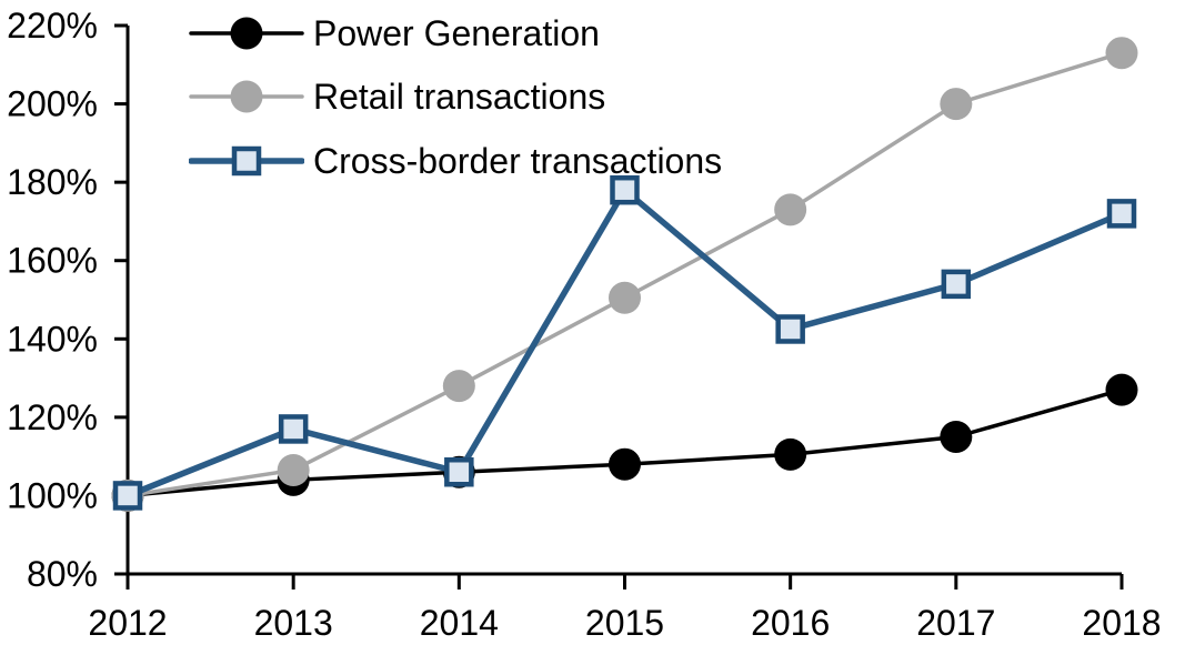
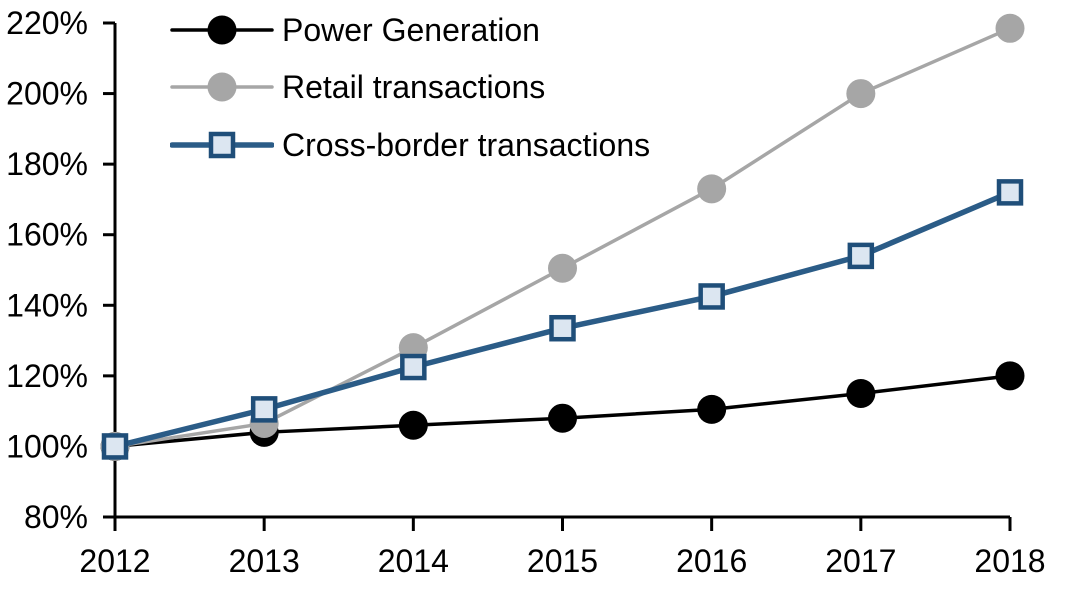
Cross-border transactions/2013: 117% -> 110%
Cross-border transactions/2014: 106% -> 122%
Cross-border transactions/2015: 178% -> 134%
Power Generation/2018: 127% -> 120%
Retail transactions/2018: 213% -> 218%
